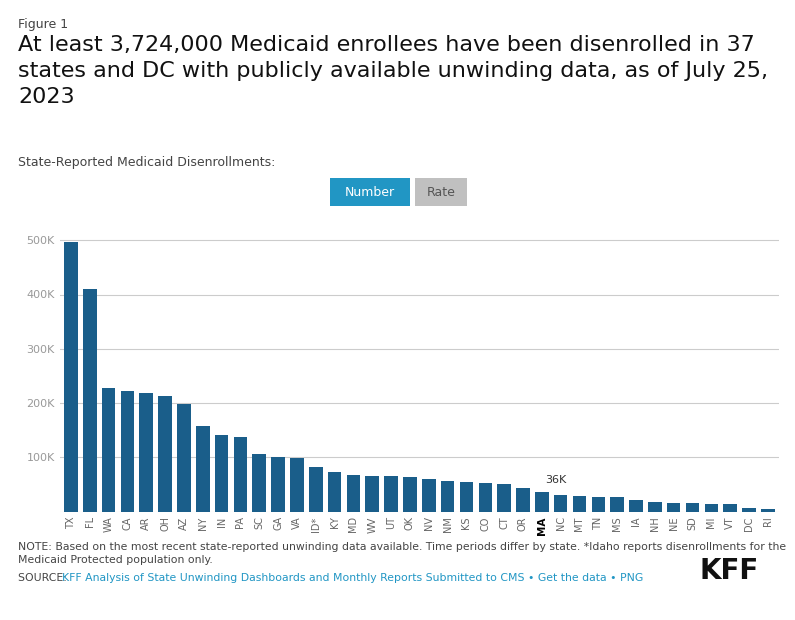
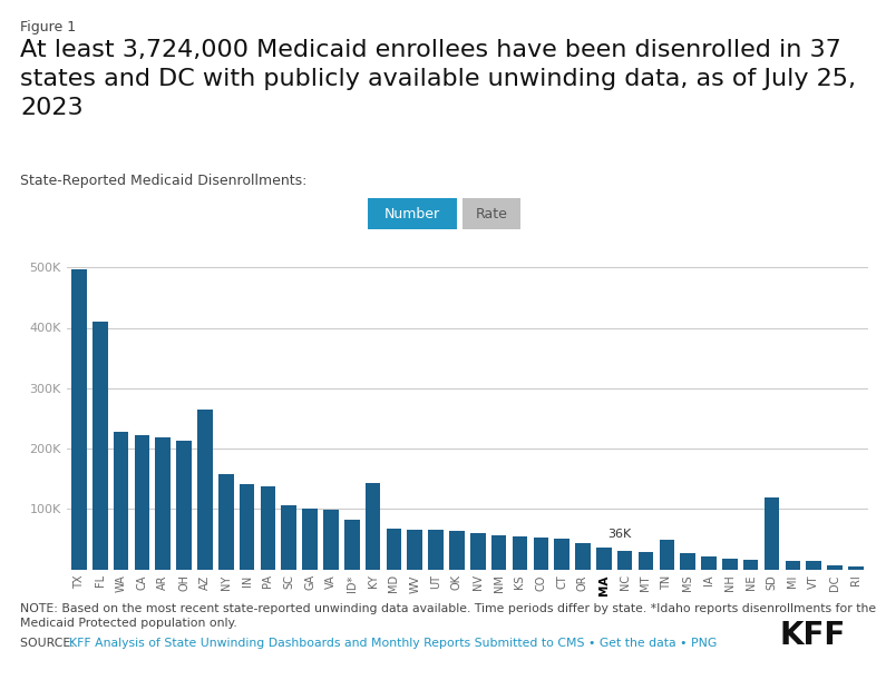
AZ: 198K -> 264K
KY: 72K -> 142K
TN: 27K -> 48K
SD: 15K -> 118K
